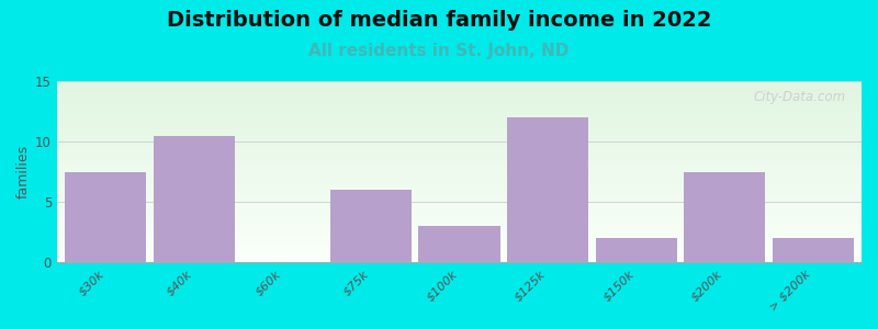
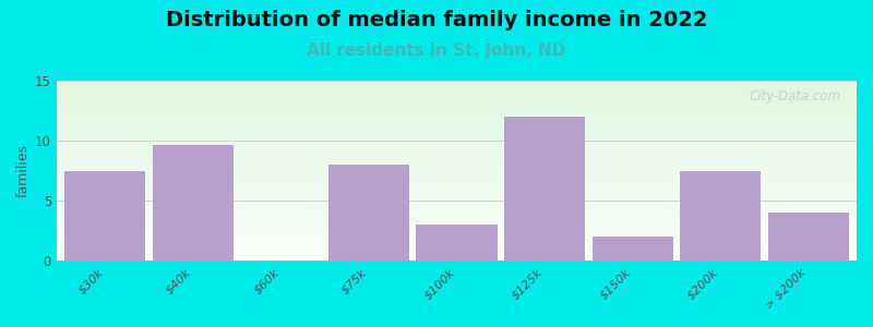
$40k: 10.5 -> 9.6
$75k: 6.0 -> 8.0
> $200k: 2.0 -> 4.0
